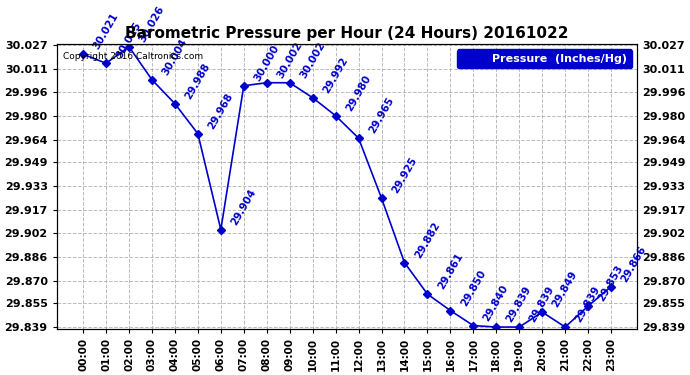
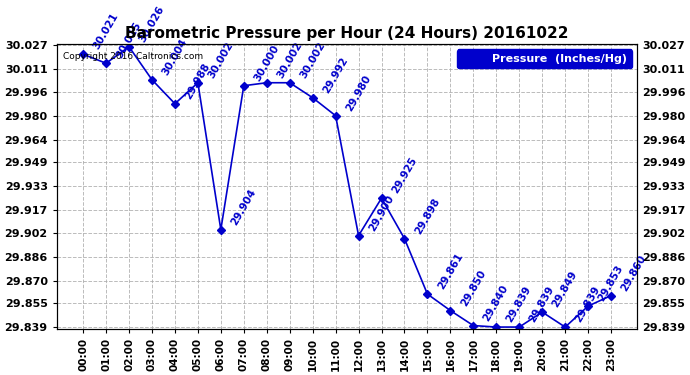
05:00: 29.968 -> 30.002
12:00: 29.965 -> 29.900
14:00: 29.882 -> 29.898
23:00: 29.866 -> 29.860
